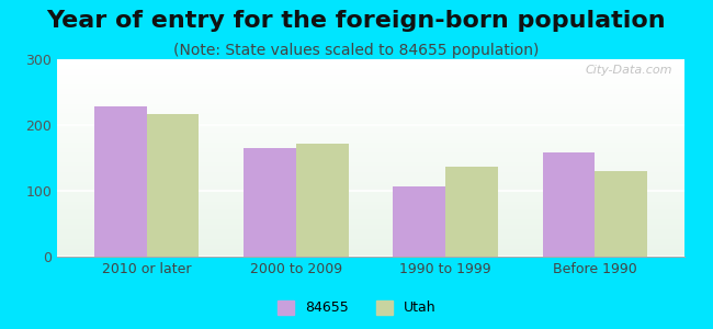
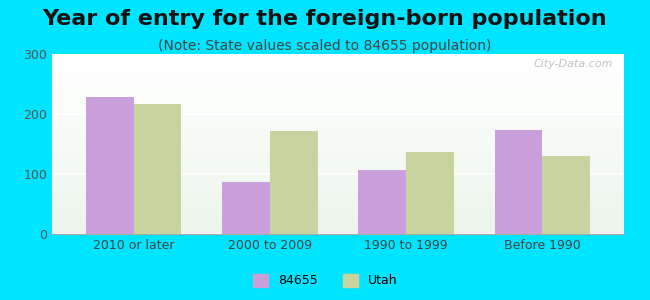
84655/2000 to 2009: 165 -> 86
84655/Before 1990: 158 -> 174
